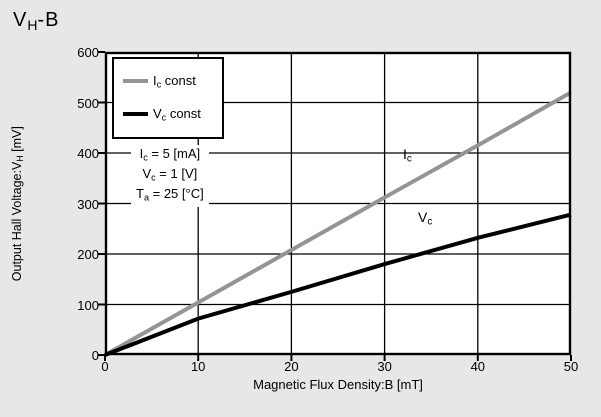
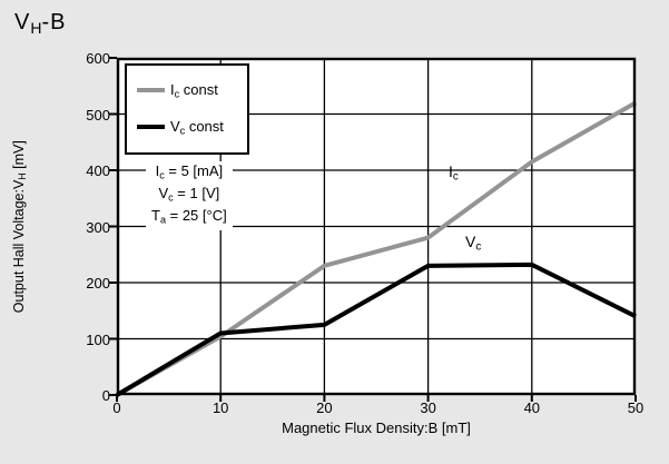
Vc const/10: 70 -> 110
Ic const/20: 210 -> 230
Ic const/30: 310 -> 280
Vc const/30: 180 -> 230
Vc const/50: 280 -> 140
